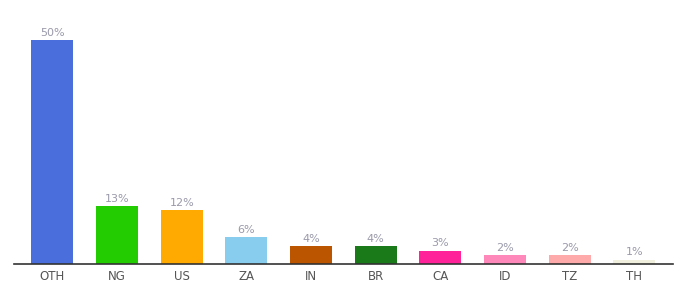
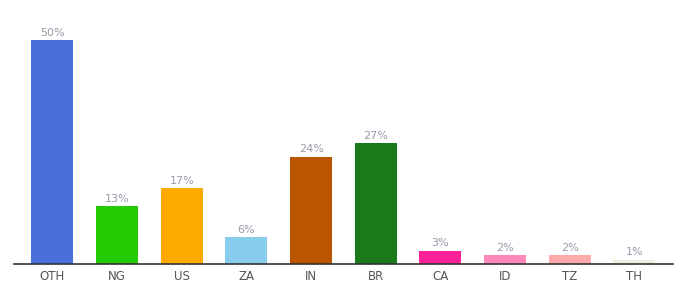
US: 12% -> 17%
IN: 4% -> 24%
BR: 4% -> 27%
